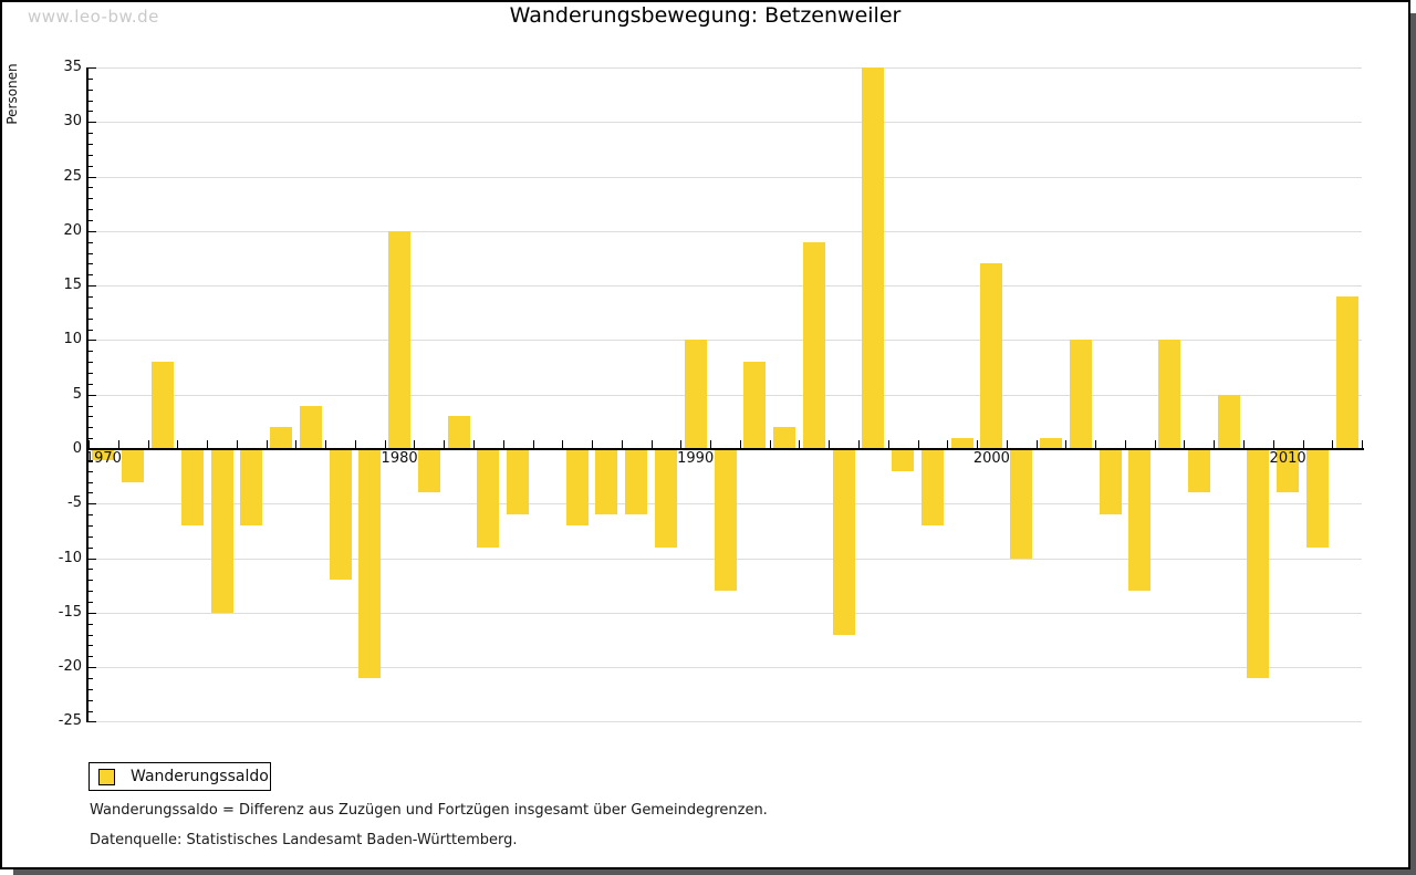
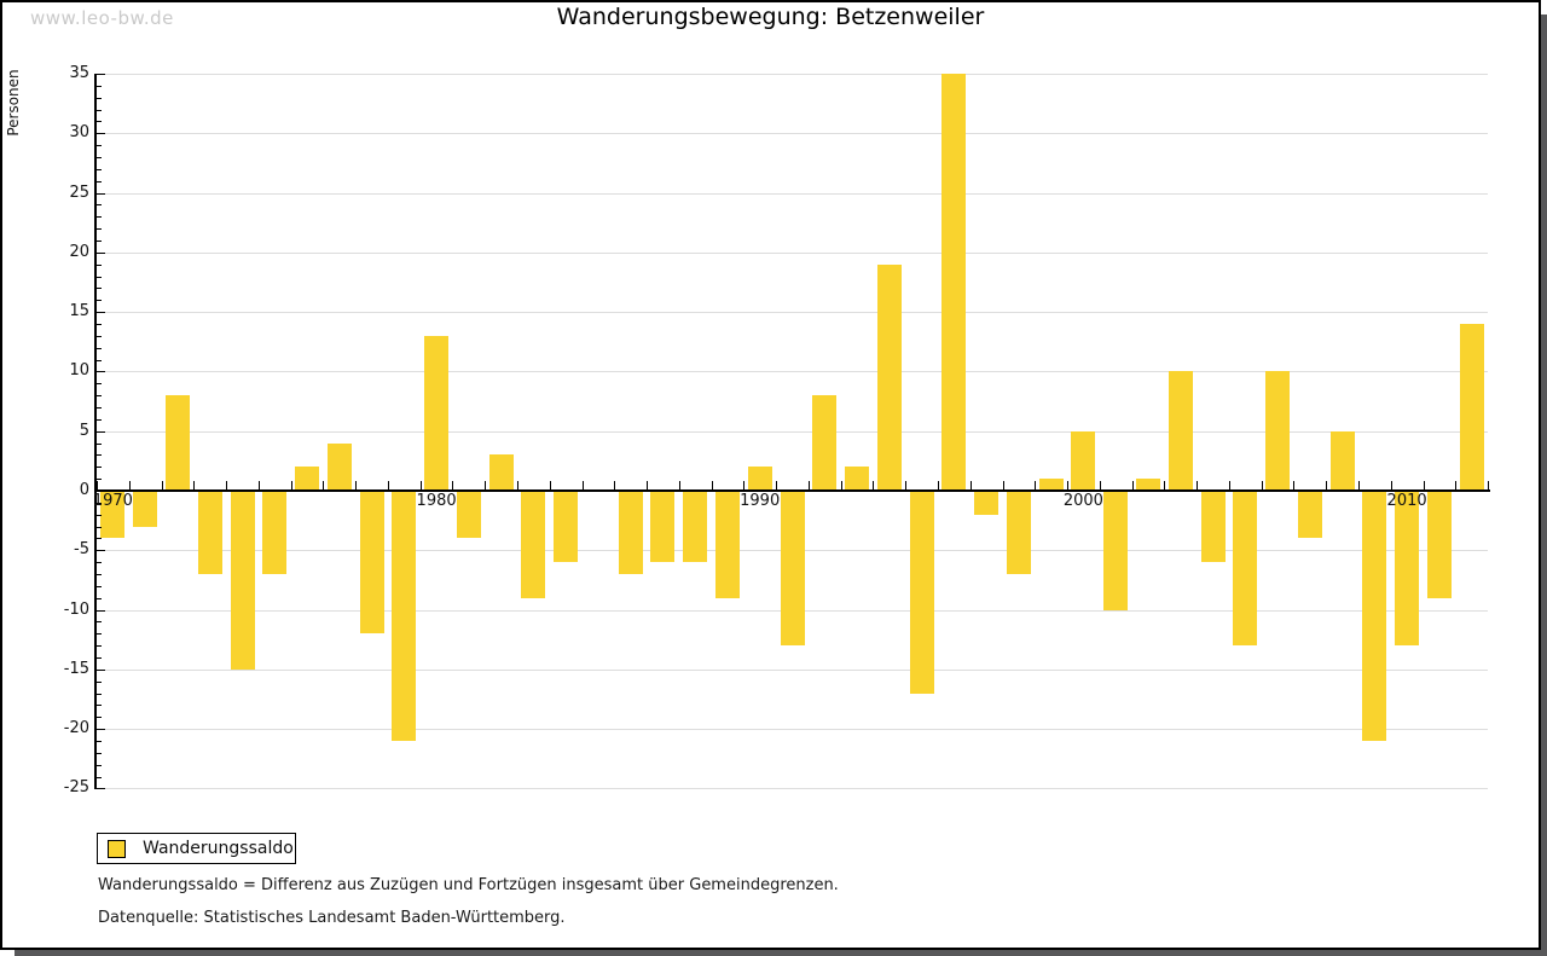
1970: -1 -> -4
1980: 20 -> 13
1990: 10 -> 2
2000: 17 -> 5
2010: -4 -> -13
